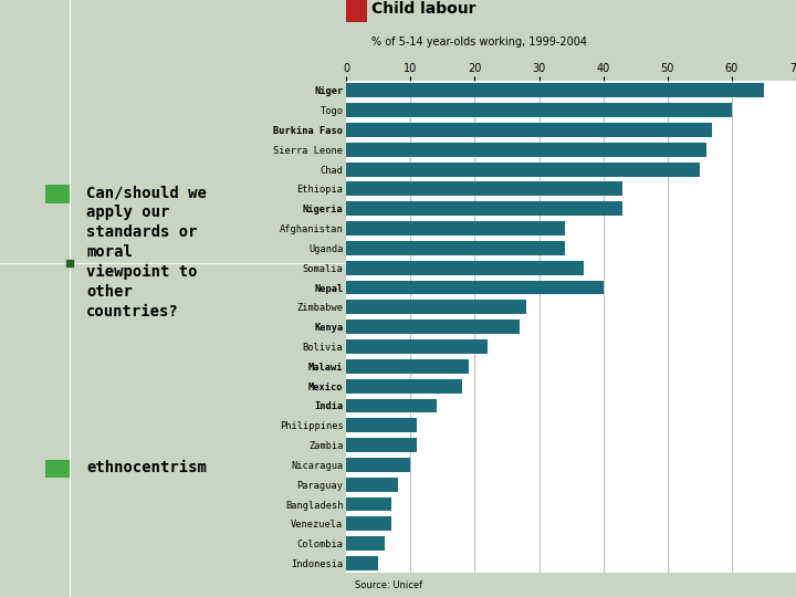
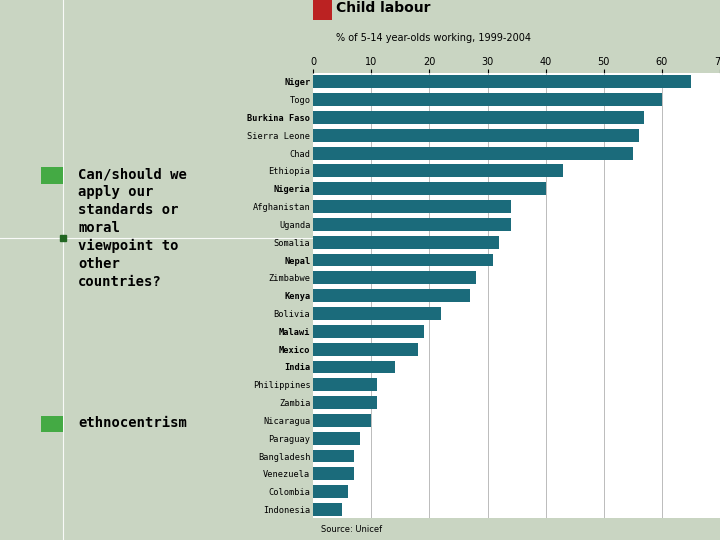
Nigeria: 43 -> 40
Somalia: 37 -> 32
Nepal: 40 -> 31
